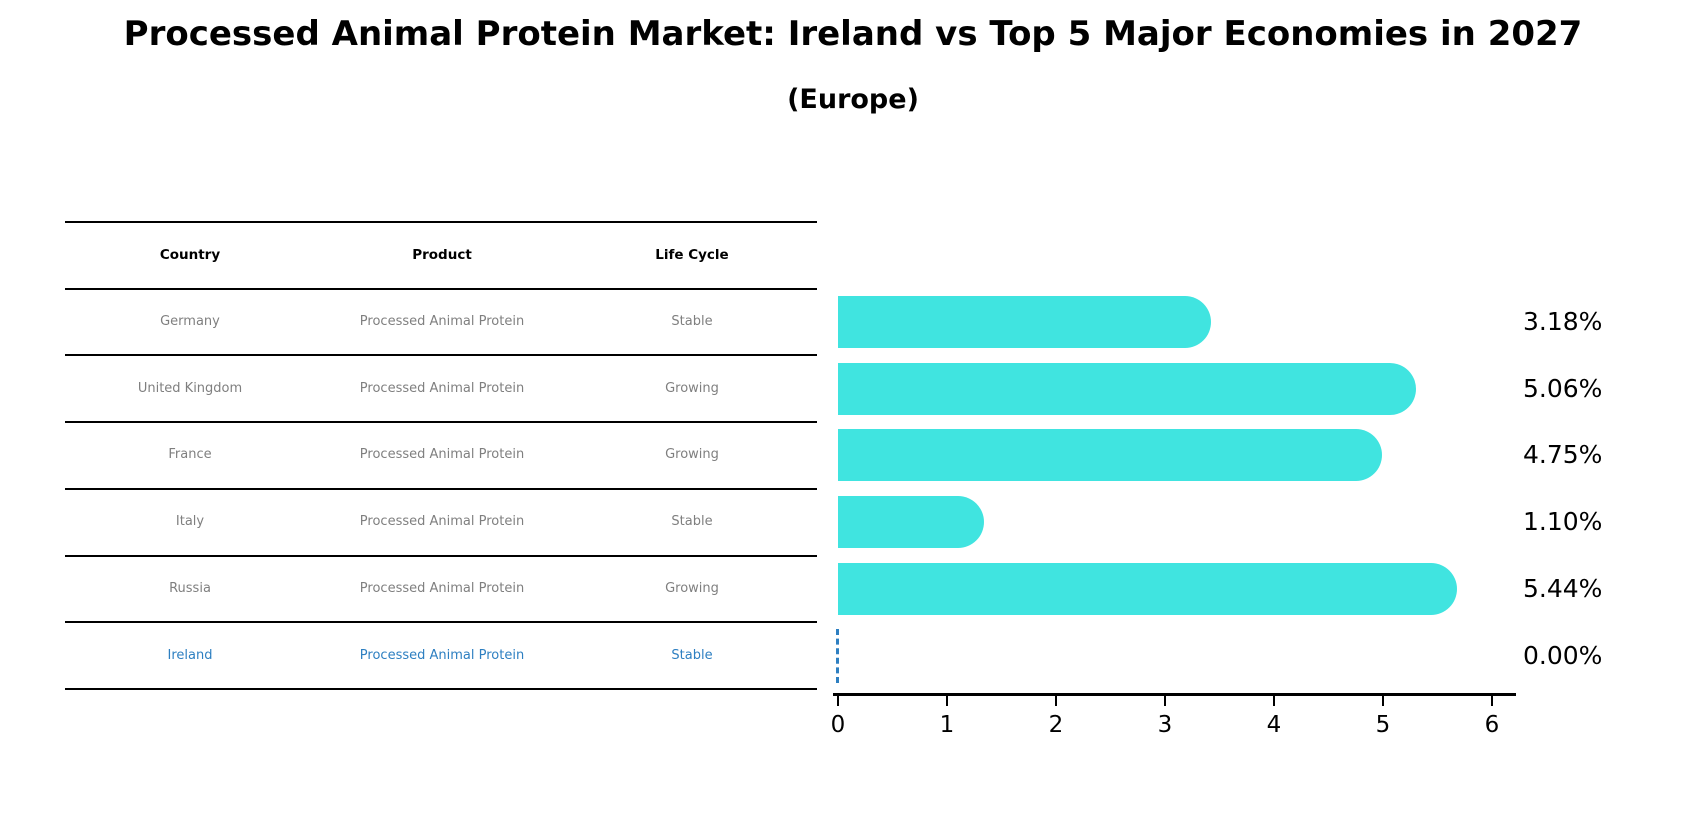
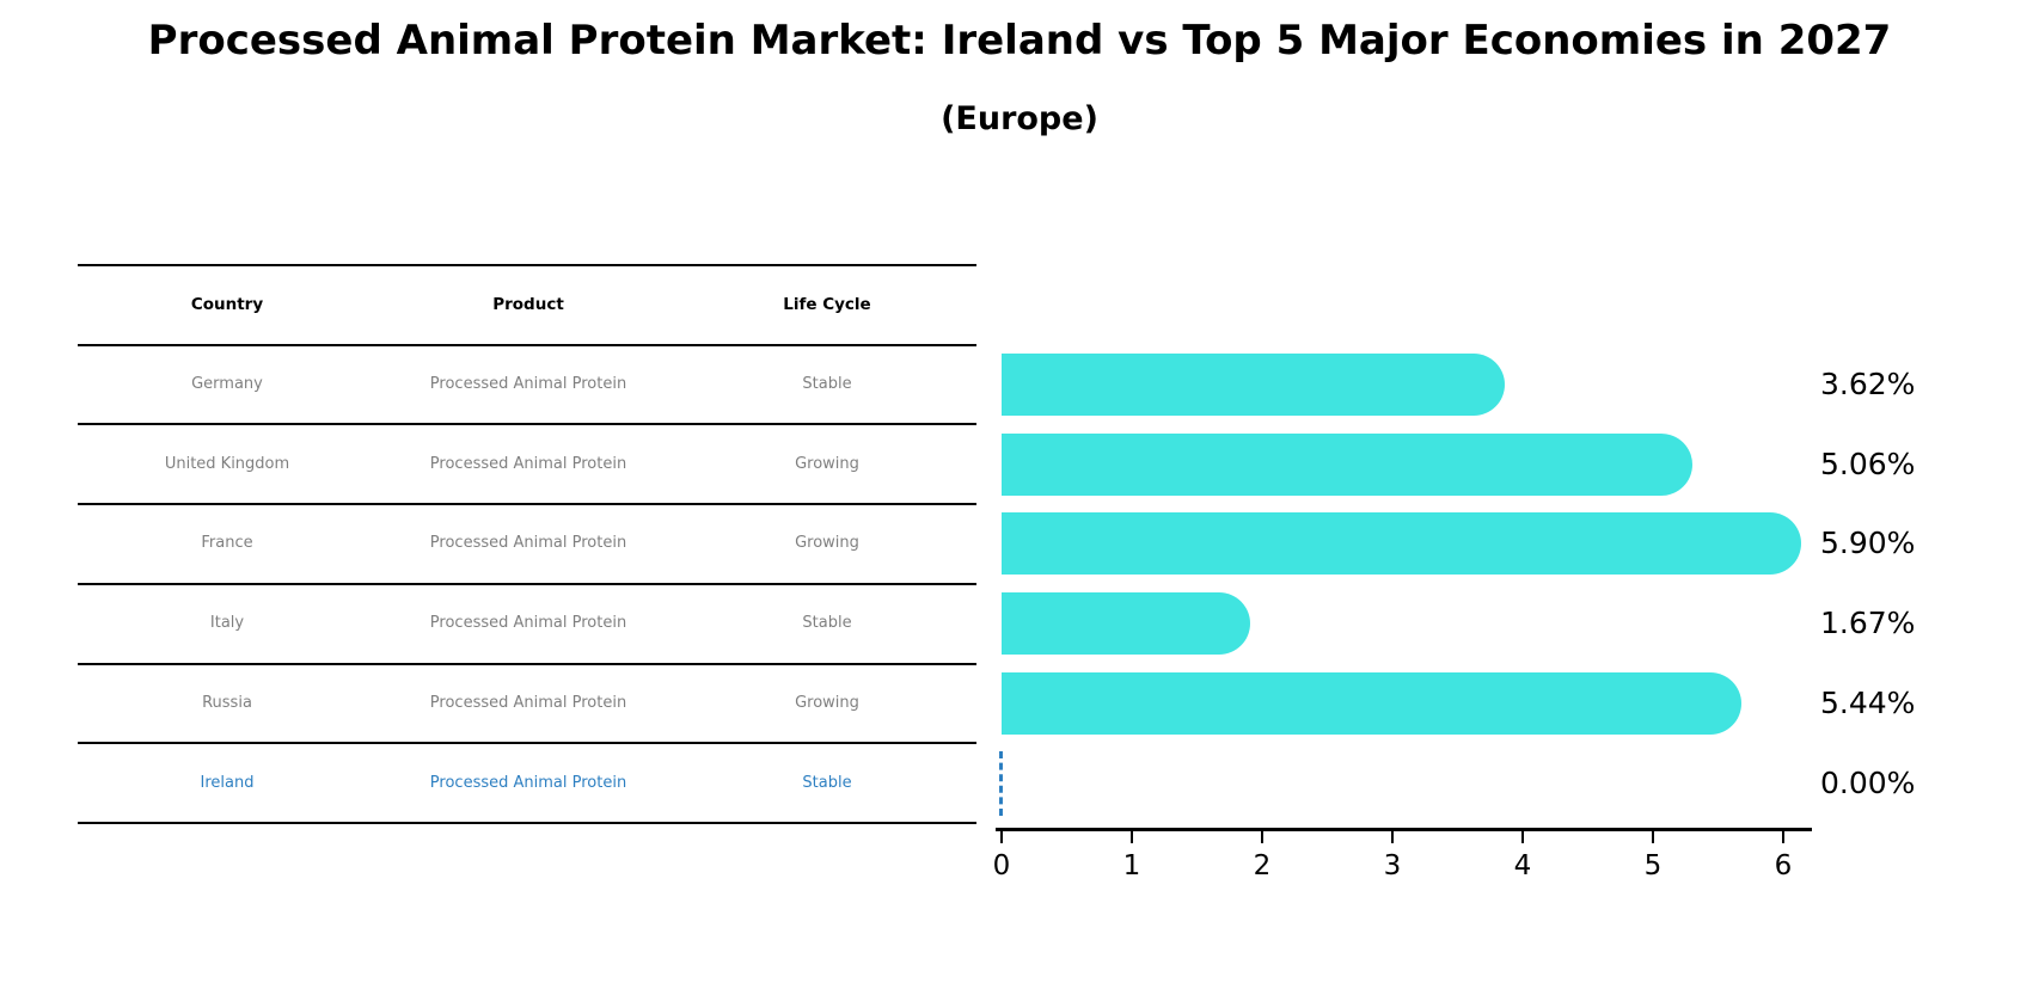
Germany: 3.18% -> 3.62%
France: 4.75% -> 5.90%
Italy: 1.10% -> 1.67%
